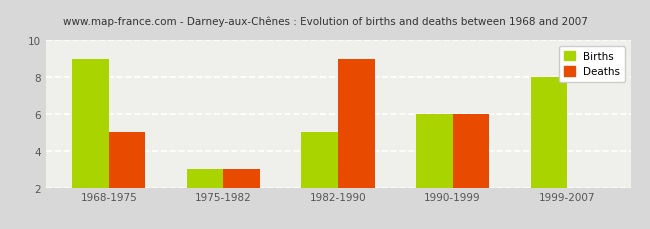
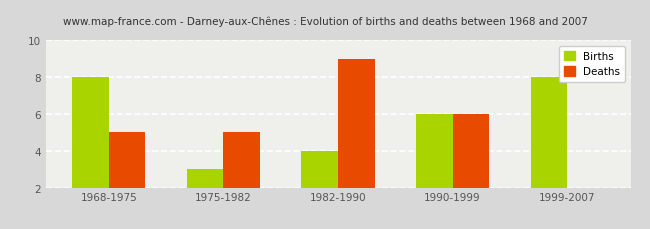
Births/1968-1975: 9 -> 8
Deaths/1975-1982: 3 -> 5
Births/1982-1990: 5 -> 4
